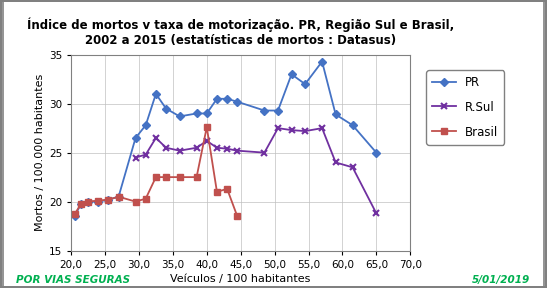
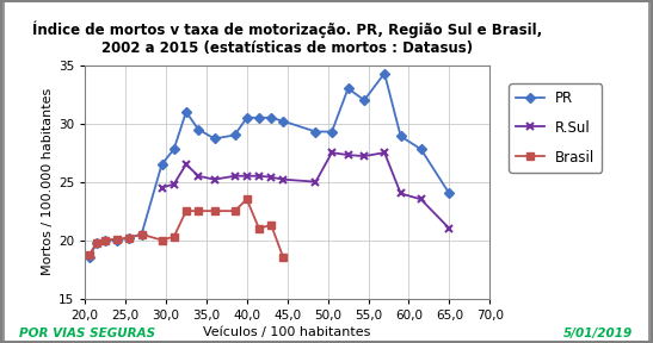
PR/40,0: 29.0 -> 30.5
R.Sul/40,0: 26.2 -> 25.5
Brasil/40,0: 27.6 -> 23.5
PR/65,0: 25.0 -> 24.0
R.Sul/65,0: 18.8 -> 21.0
